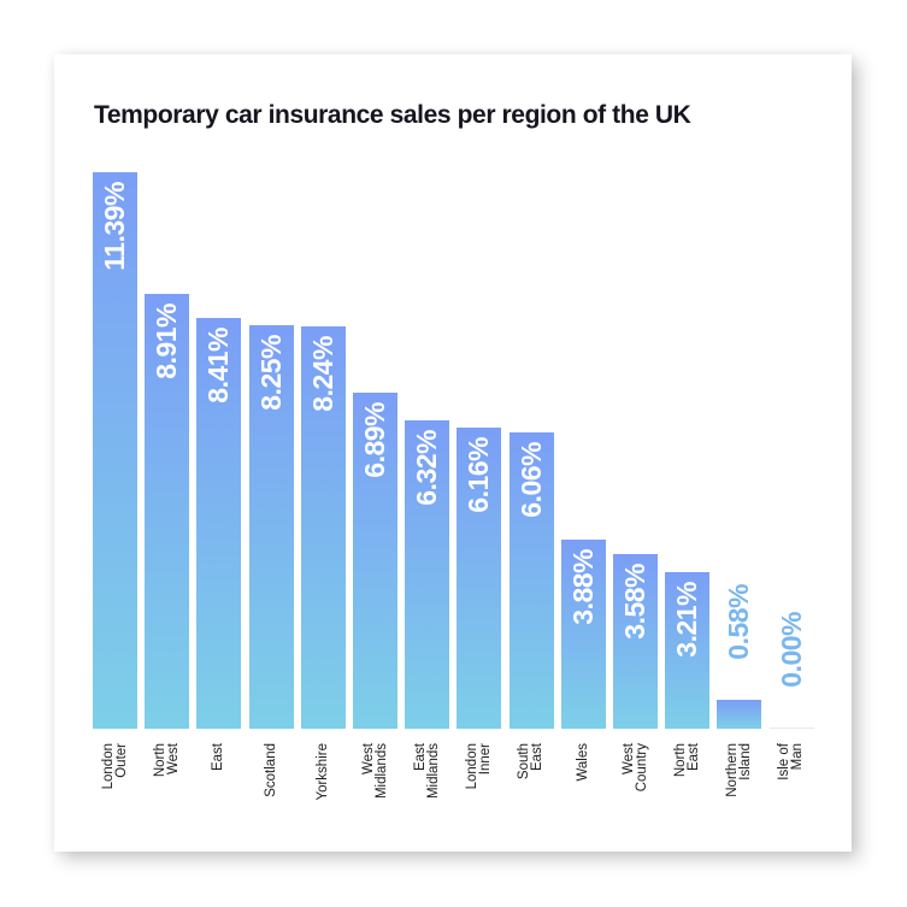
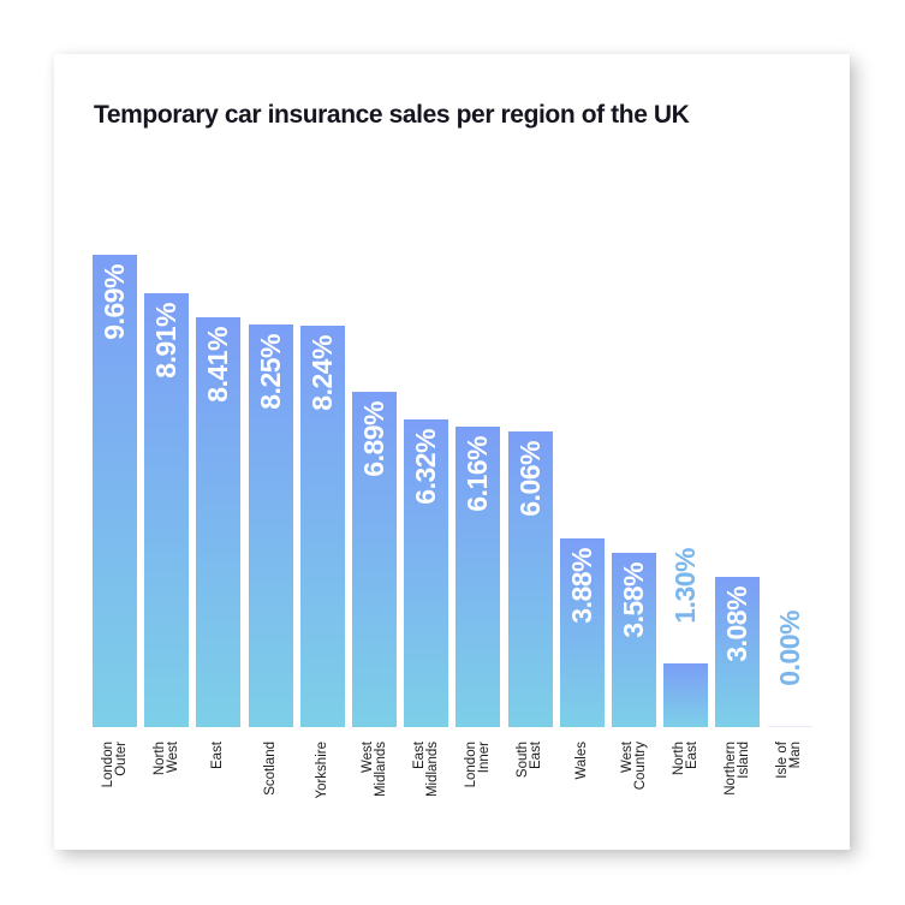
London Outer: 11.39% -> 9.69%
North East: 3.21% -> 1.30%
Northern Island: 0.58% -> 3.08%
